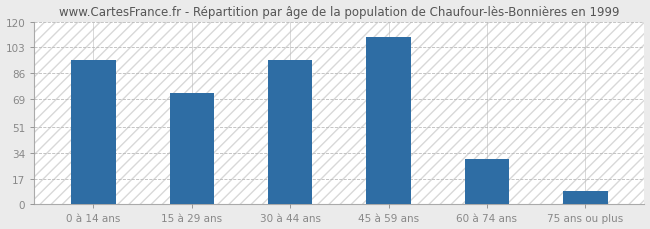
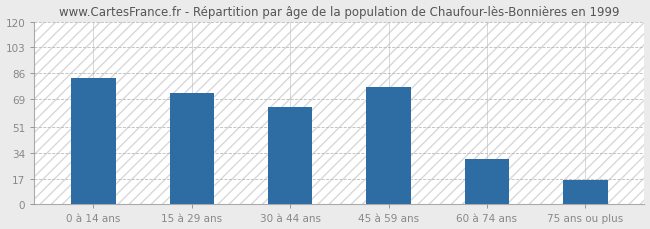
0 à 14 ans: 95 -> 83
30 à 44 ans: 95 -> 64
45 à 59 ans: 110 -> 77
75 ans ou plus: 9 -> 16
